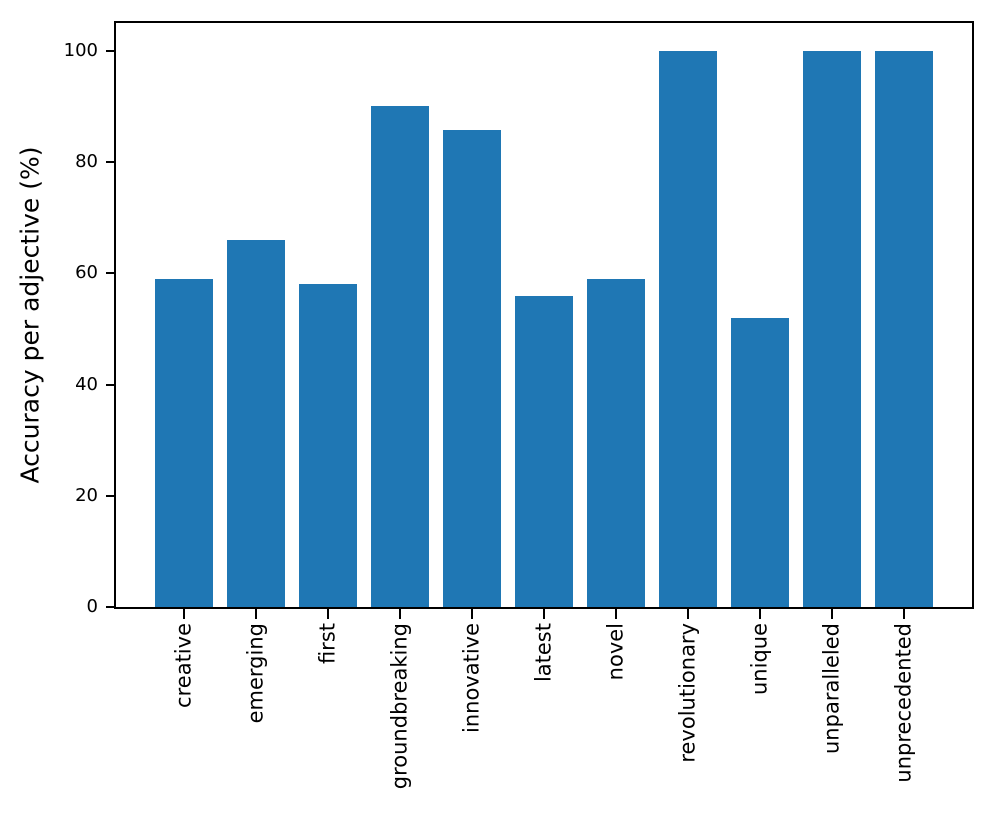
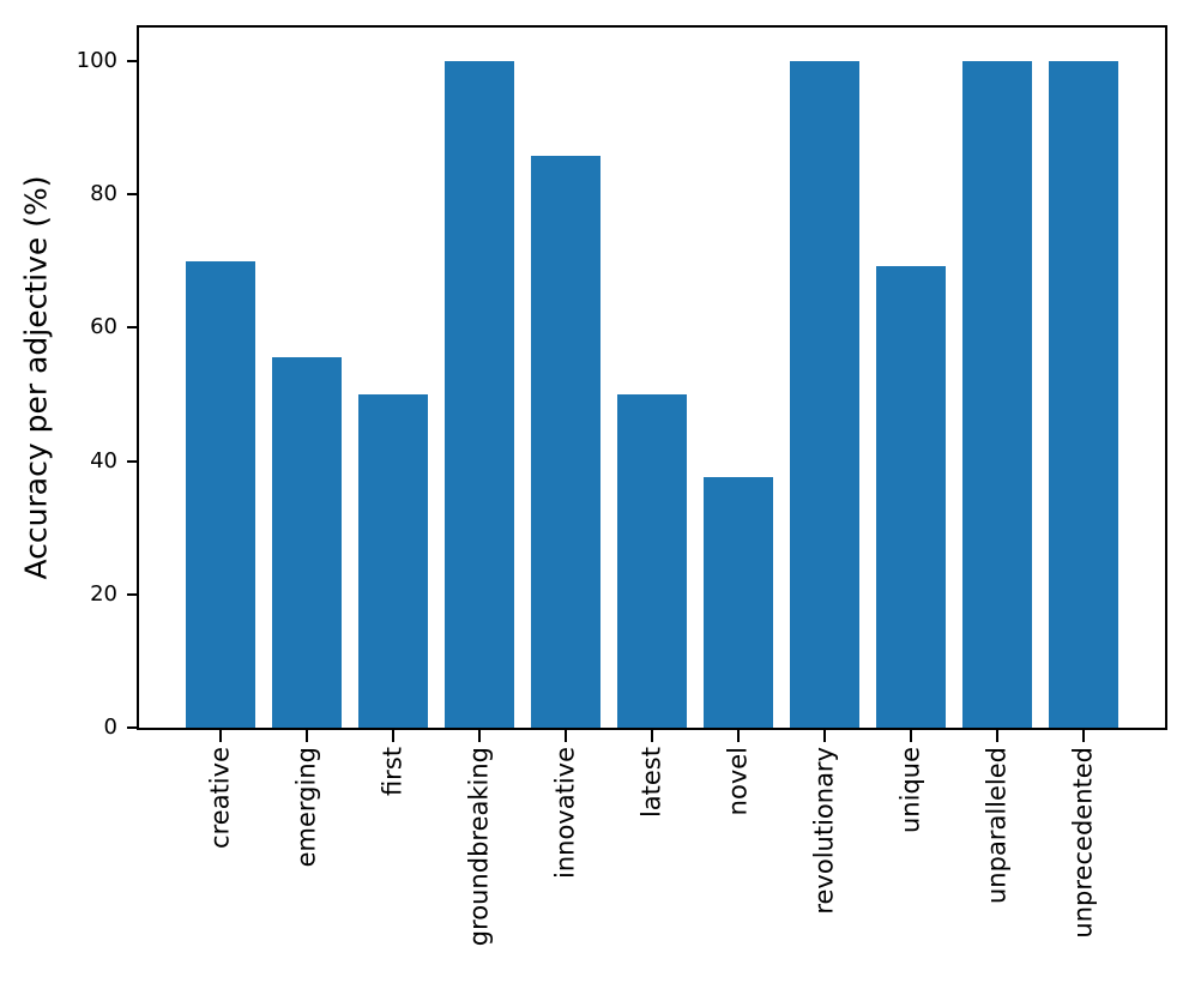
creative: 59 -> 70
emerging: 66 -> 56
first: 58 -> 50
groundbreaking: 90 -> 100
latest: 56 -> 50
novel: 59 -> 38
unique: 52 -> 69
